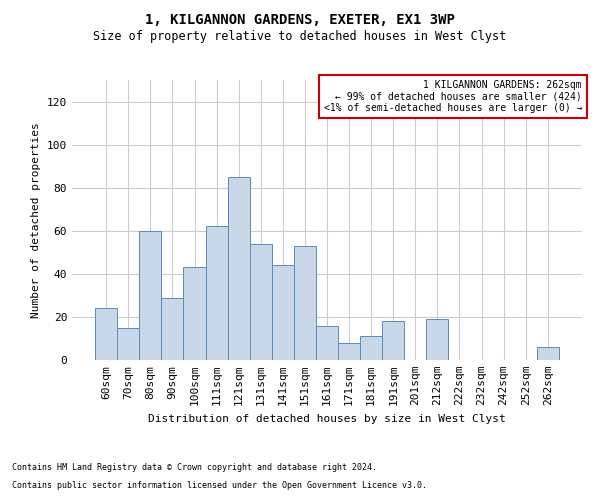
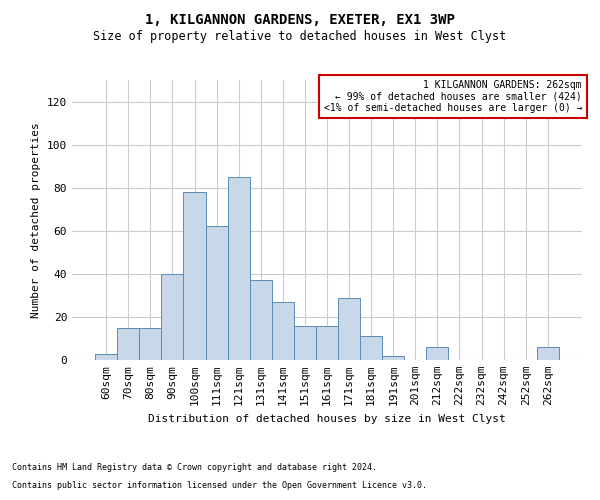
60sqm: 24 -> 3
80sqm: 60 -> 15
90sqm: 29 -> 40
100sqm: 43 -> 78
131sqm: 54 -> 37
141sqm: 44 -> 27
151sqm: 53 -> 16
171sqm: 8 -> 29
191sqm: 18 -> 2
212sqm: 19 -> 6
